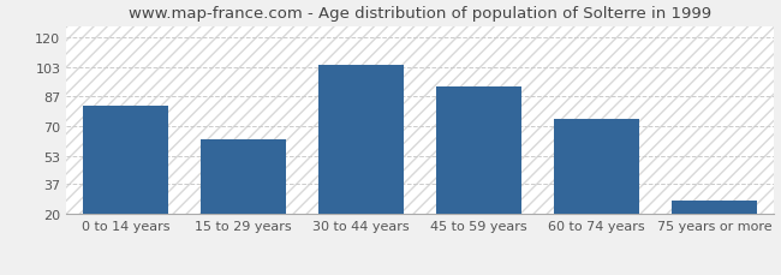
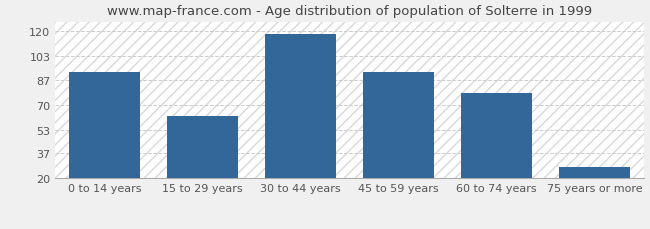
0 to 14 years: 81 -> 92
30 to 44 years: 104 -> 118
60 to 74 years: 74 -> 78
